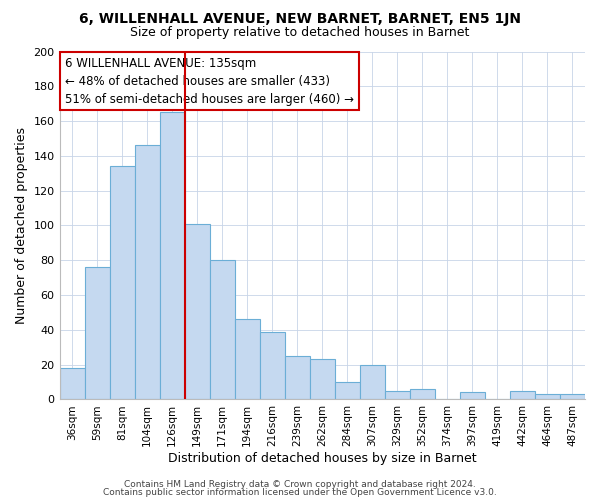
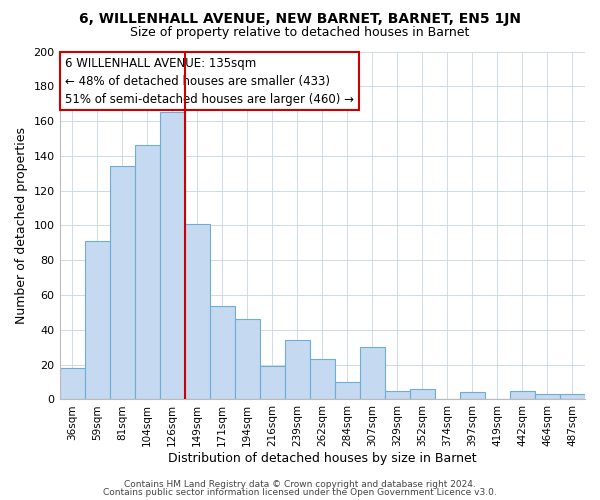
59sqm: 76 -> 91
171sqm: 80 -> 54
216sqm: 39 -> 19
239sqm: 25 -> 34
307sqm: 20 -> 30
